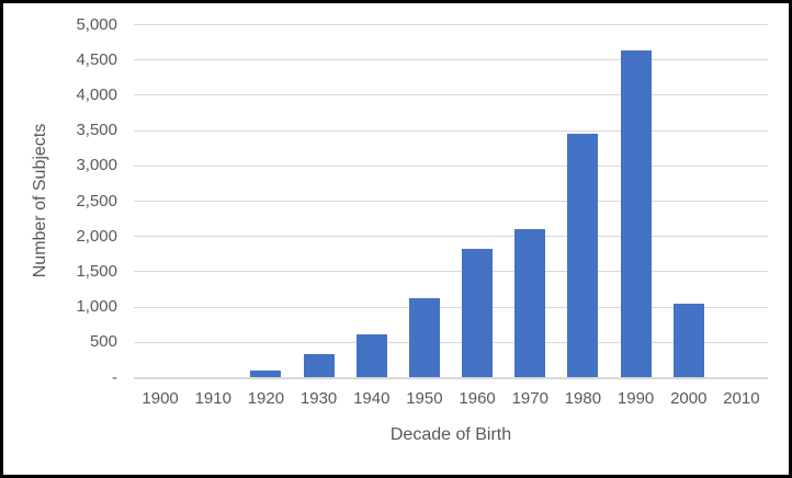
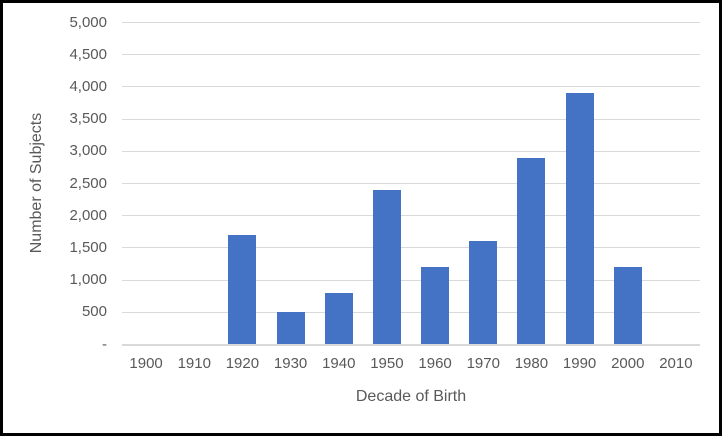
1920: 100 -> 1700
1930: 300 -> 500
1940: 600 -> 800
1950: 1100 -> 2400
1960: 1800 -> 1200
1970: 2100 -> 1600
1980: 3400 -> 2900
1990: 4600 -> 3900
2000: 1000 -> 1200
